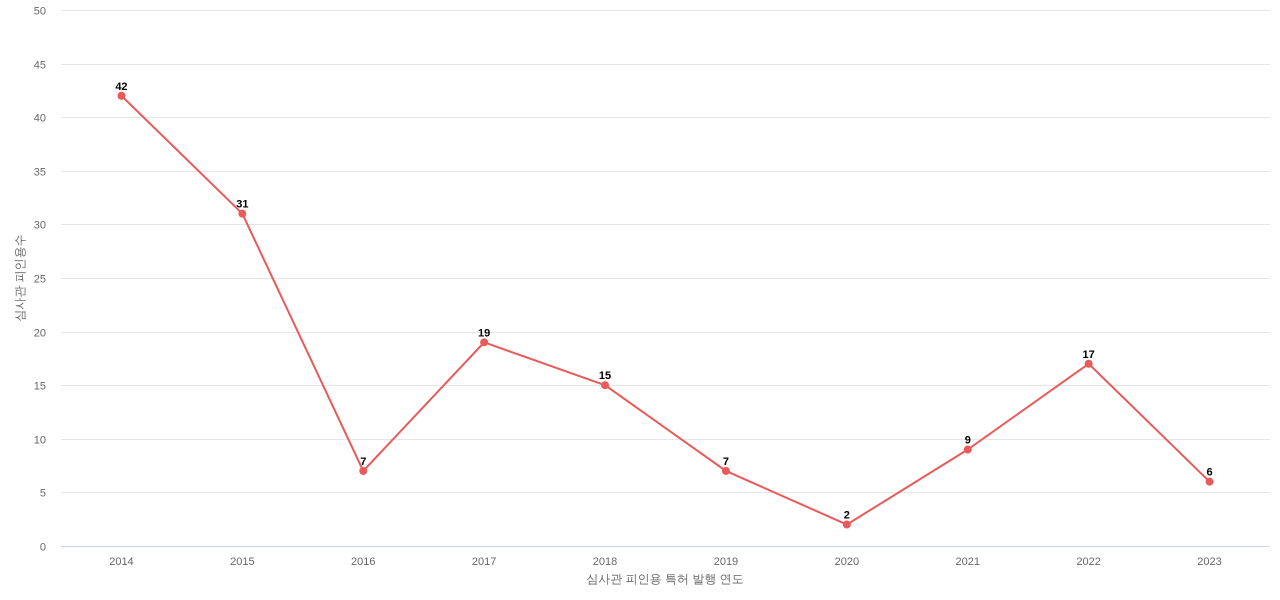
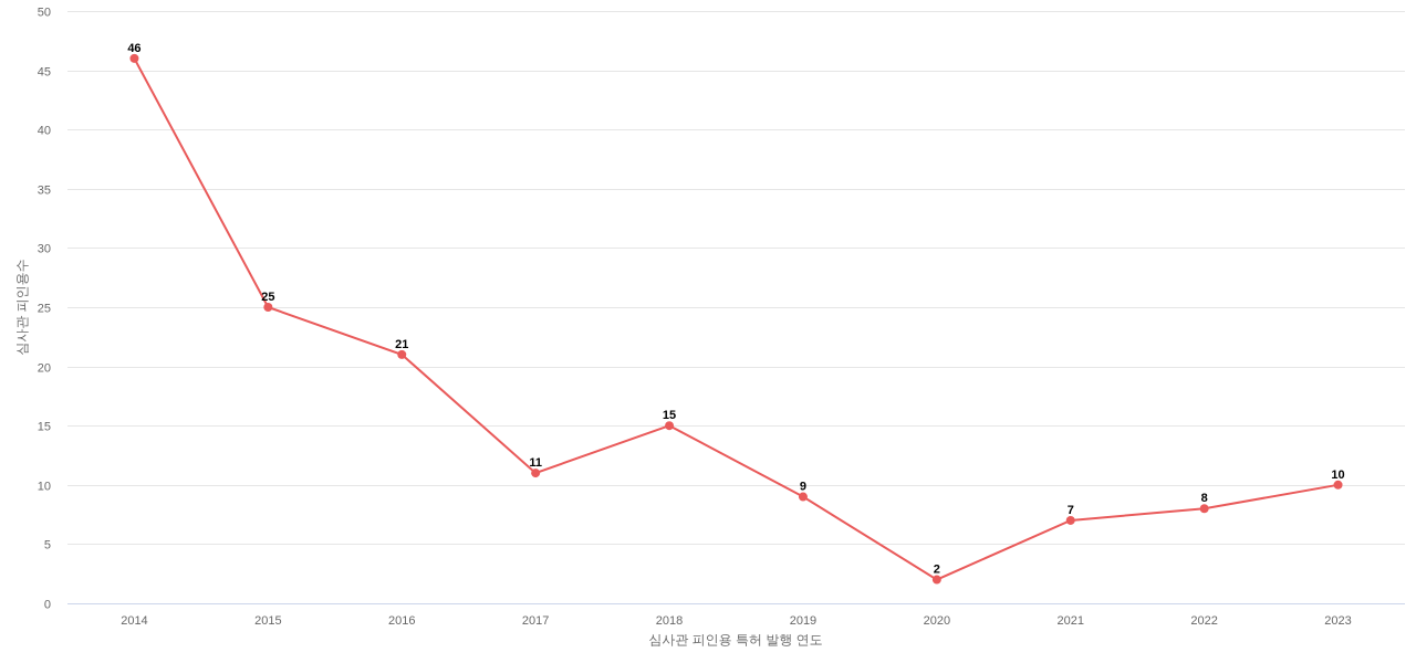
2014: 42 -> 46
2015: 31 -> 25
2016: 7 -> 21
2017: 19 -> 11
2019: 7 -> 9
2021: 9 -> 7
2022: 17 -> 8
2023: 6 -> 10
